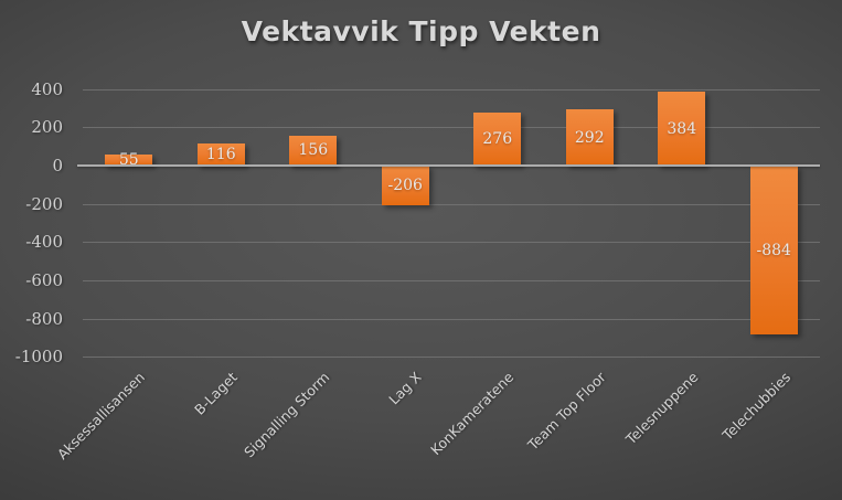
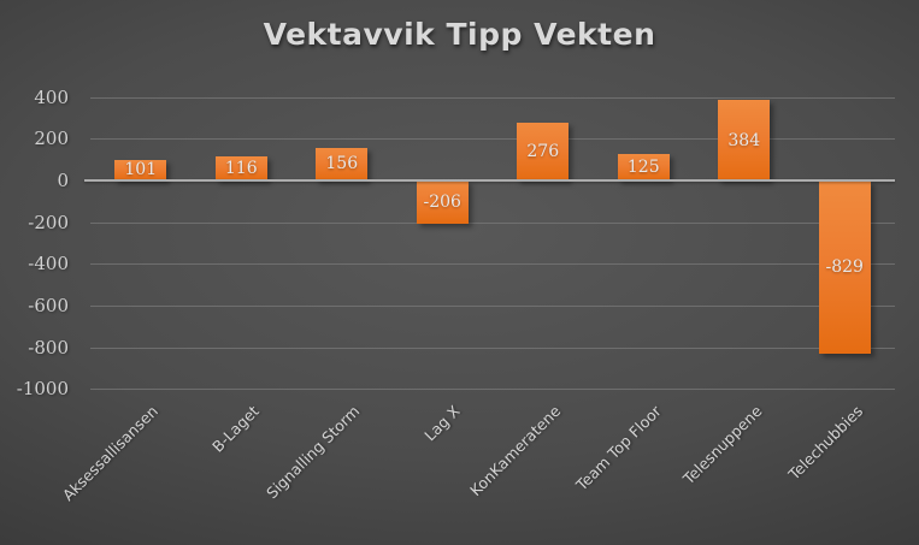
Aksessallisansen: 55 -> 101
Team Top Floor: 292 -> 125
Telechubbies: -884 -> -829
